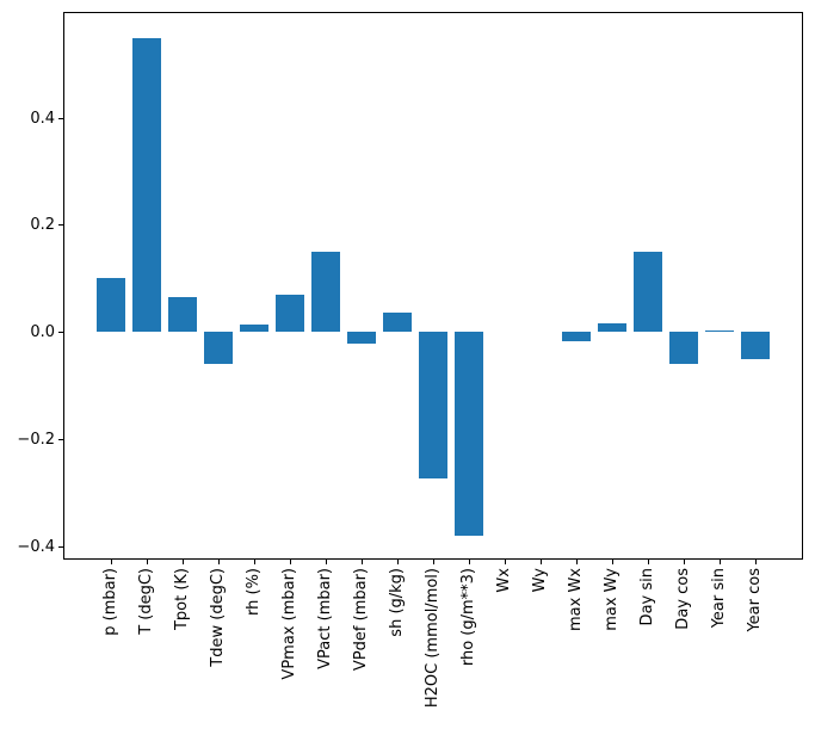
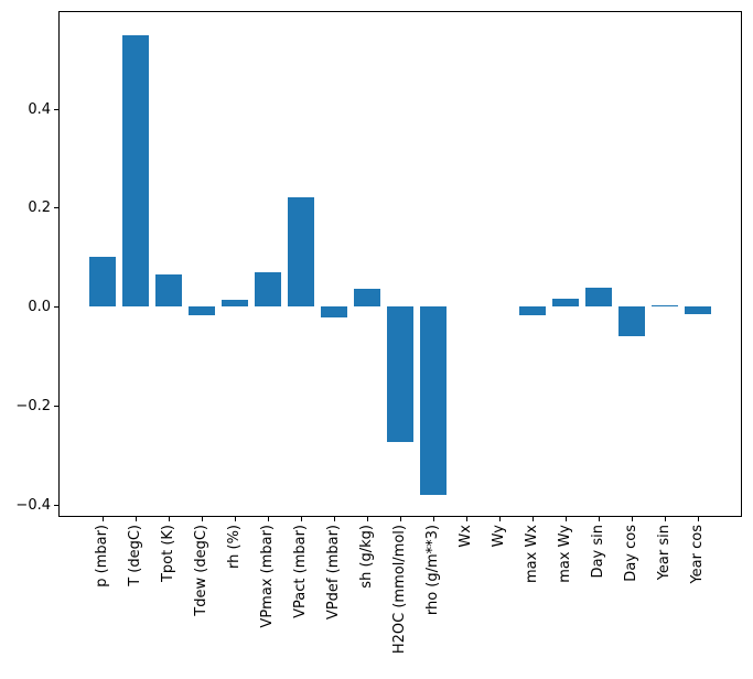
Tdew (degC): -0.06 -> -0.02
VPact (mbar): 0.15 -> 0.22
Day sin: 0.15 -> 0.04
Year cos: -0.05 -> -0.01
